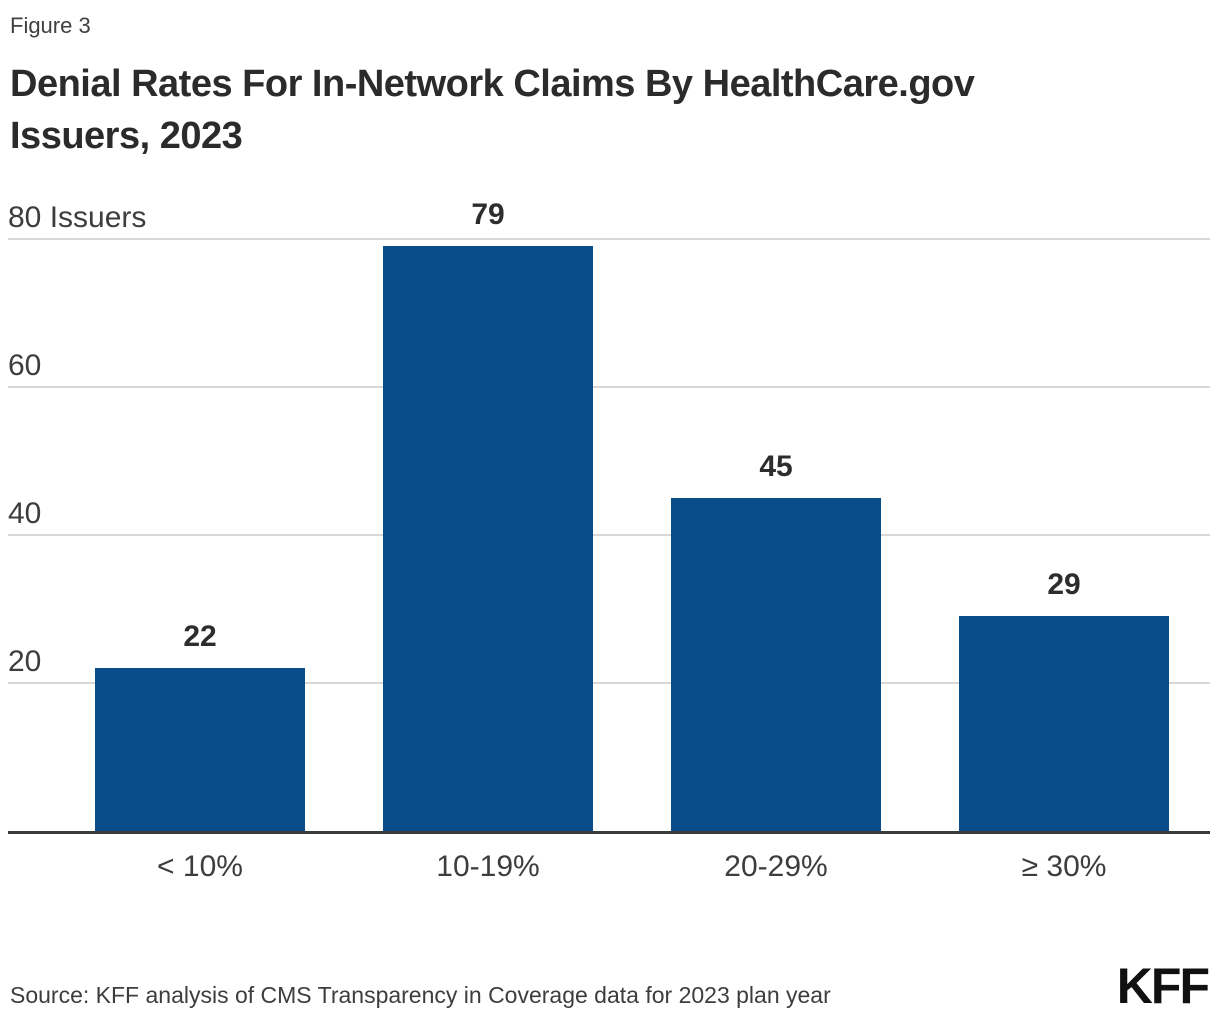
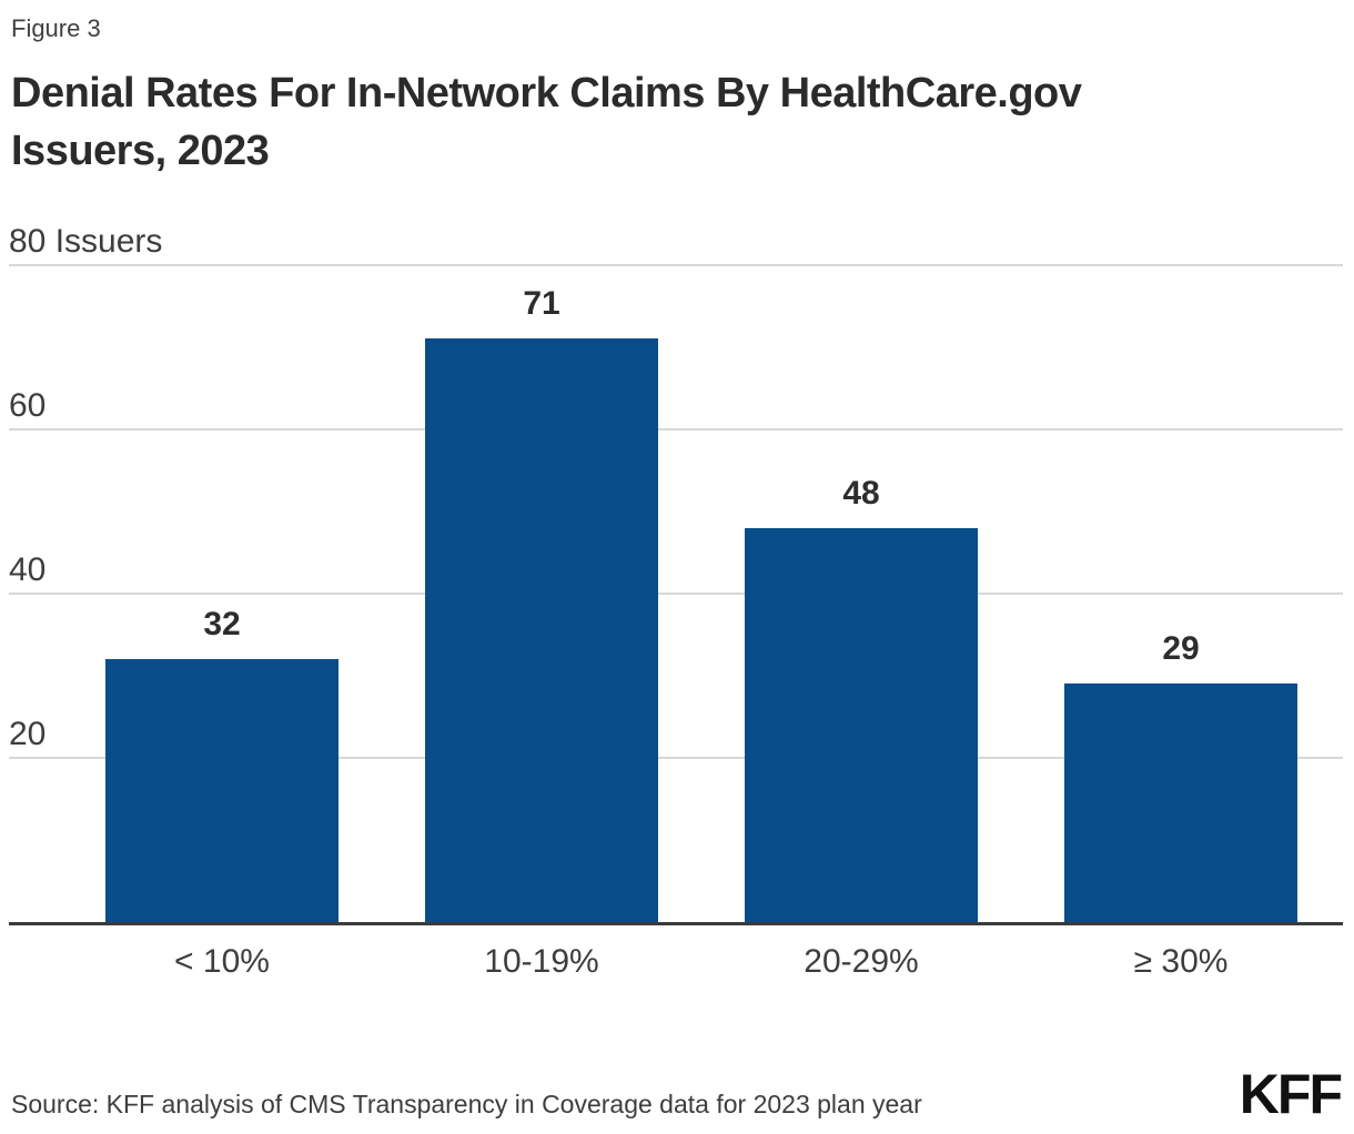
< 10%: 22 -> 32
10-19%: 79 -> 71
20-29%: 45 -> 48
